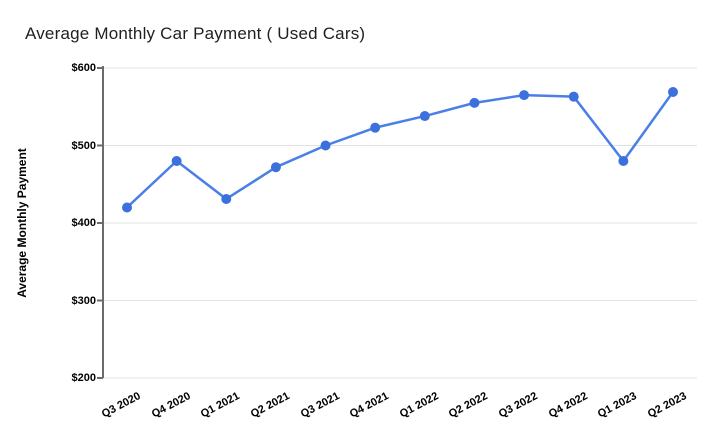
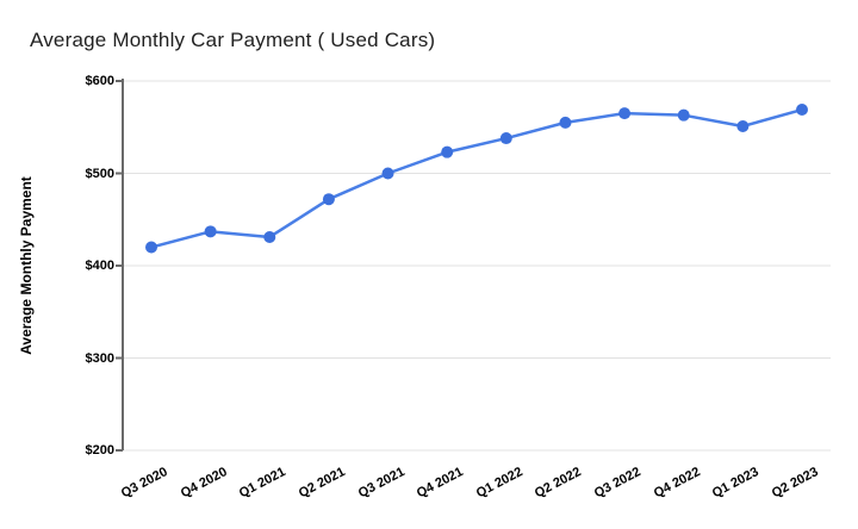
Q4 2020: $480 -> $440
Q1 2023: $480 -> $550
